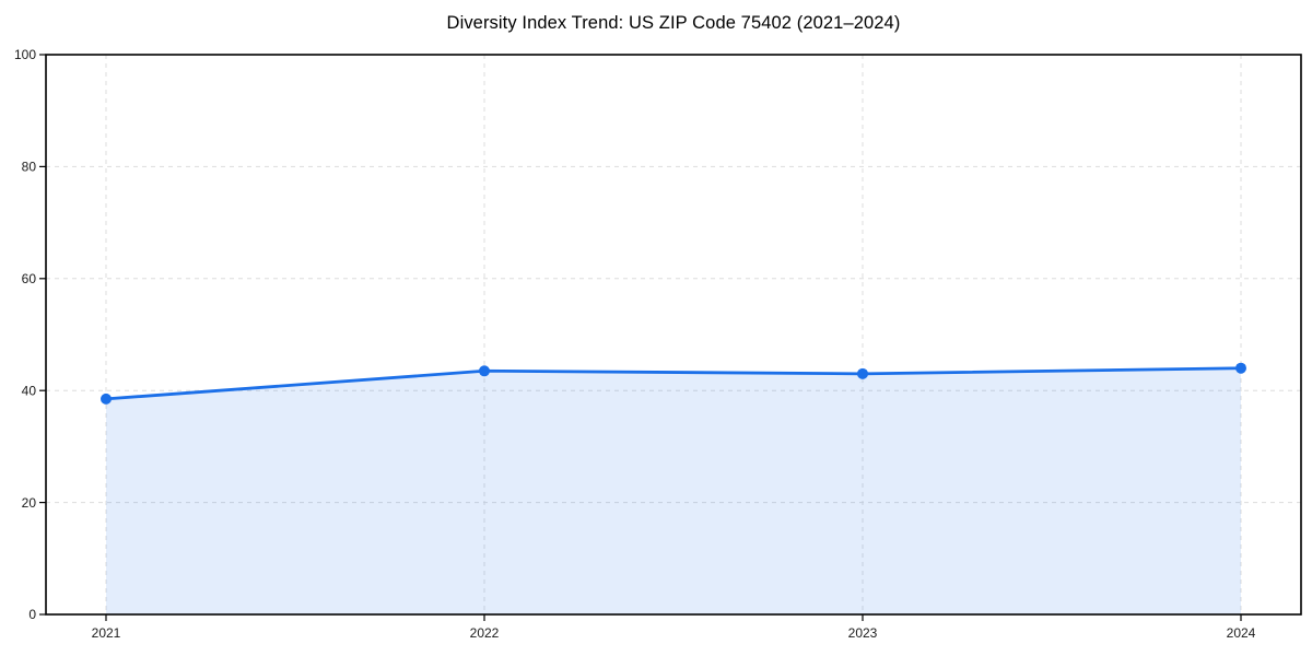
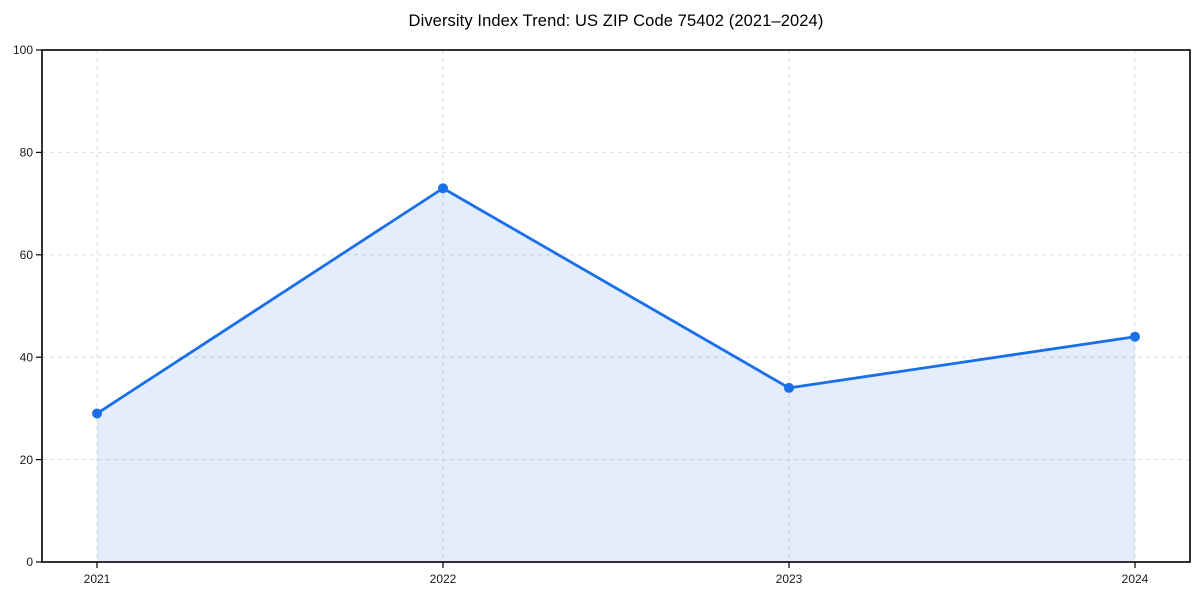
2021: 38 -> 29
2022: 44 -> 73
2023: 43 -> 34
